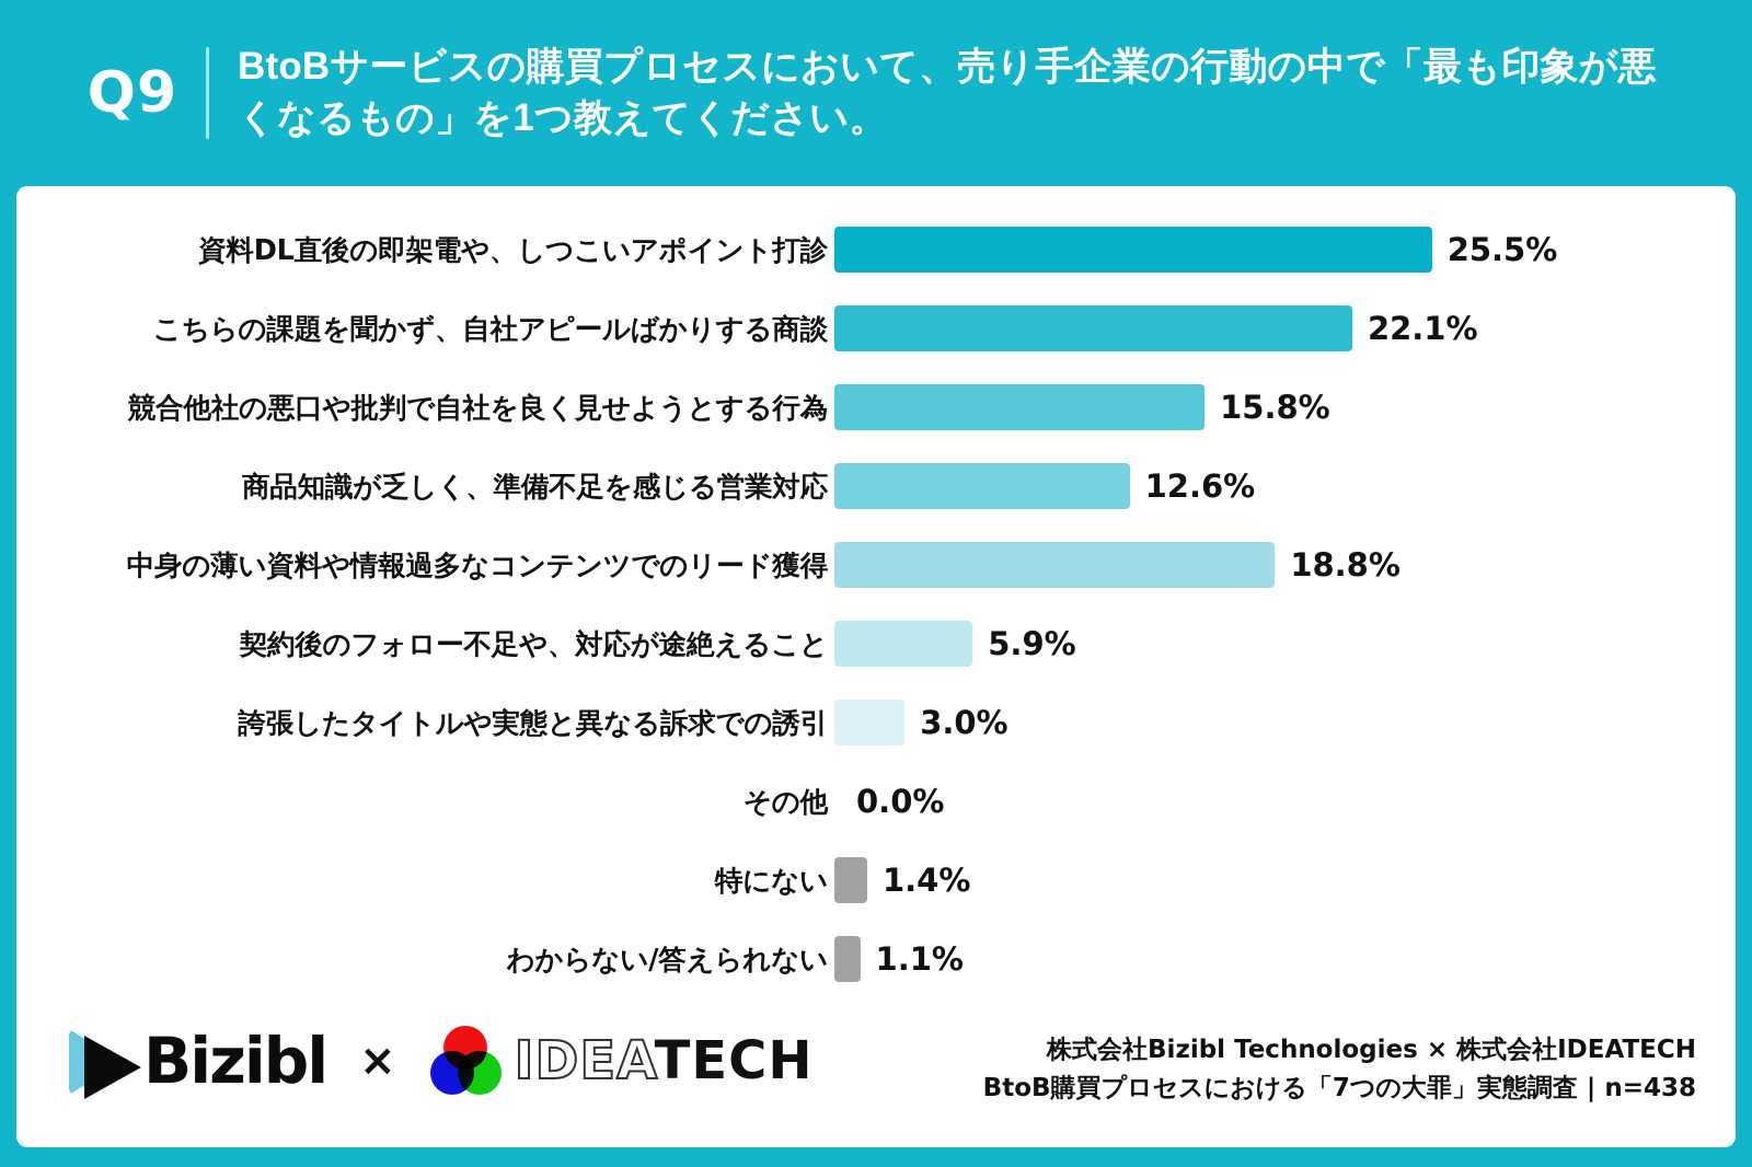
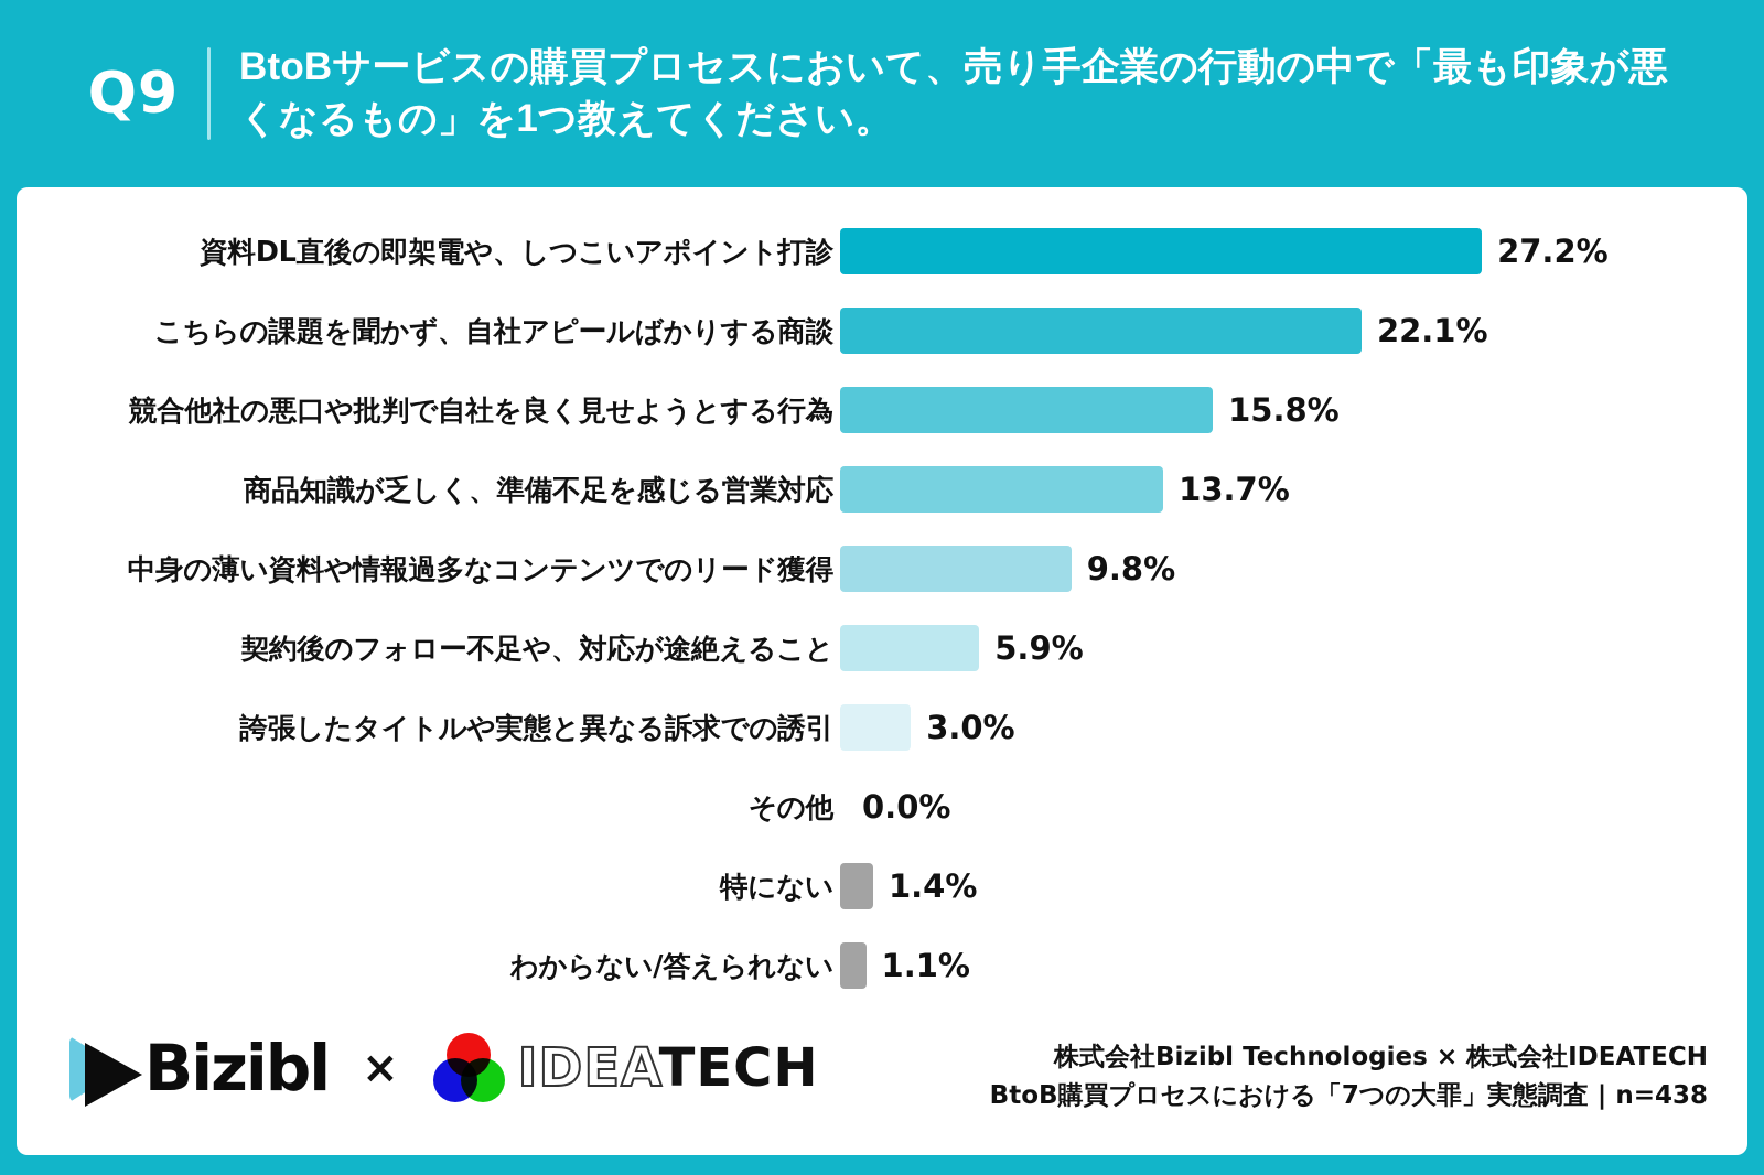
資料DL直後の即架電や、しつこいアポイント打診: 25.5% -> 27.2%
商品知識が乏しく、準備不足を感じる営業対応: 12.6% -> 13.7%
中身の薄い資料や情報過多なコンテンツでのリード獲得: 18.8% -> 9.8%
